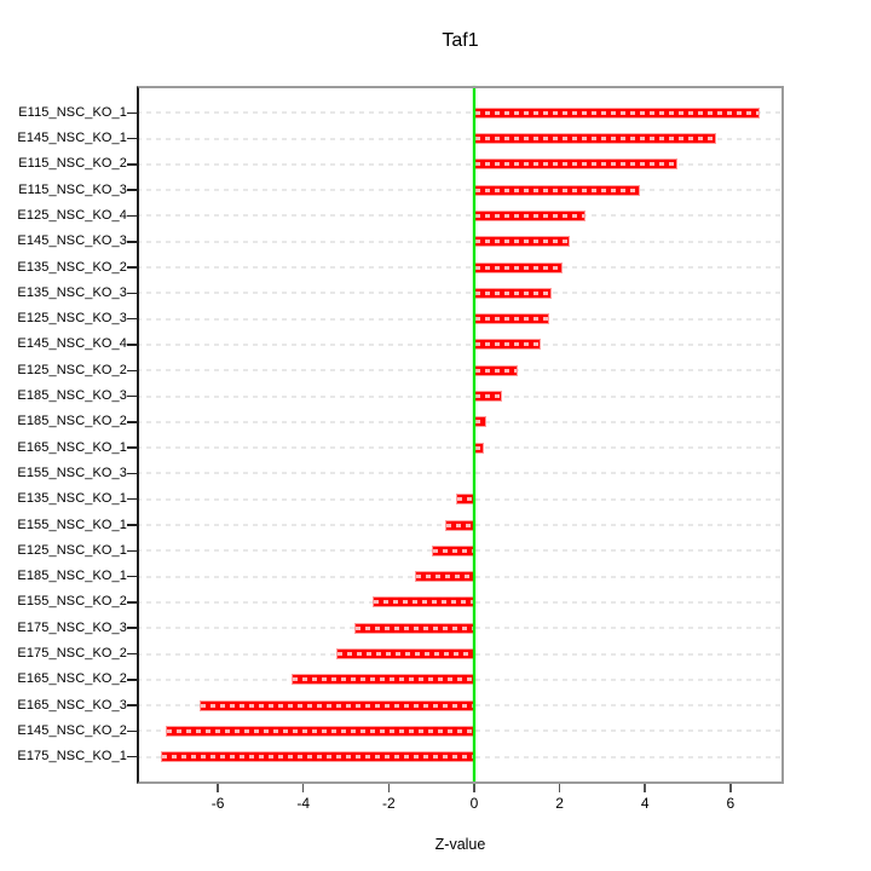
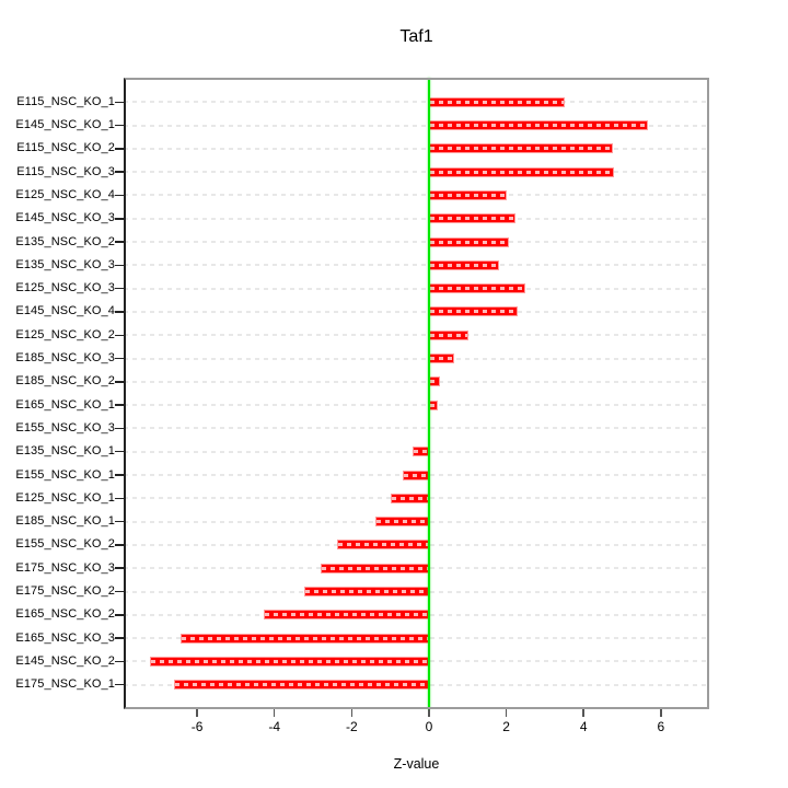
E115_NSC_KO_1: 6.7 -> 3.5
E115_NSC_KO_3: 3.9 -> 4.8
E125_NSC_KO_4: 2.6 -> 2.0
E125_NSC_KO_3: 1.8 -> 2.5
E145_NSC_KO_4: 1.6 -> 2.3
E175_NSC_KO_1: -7.3 -> -6.6
